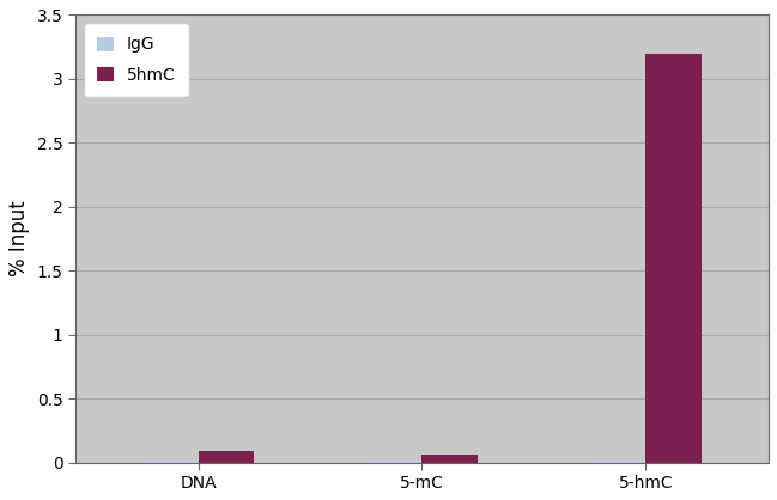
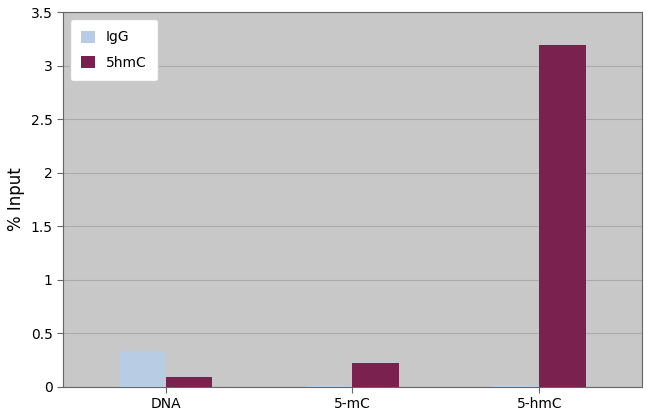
IgG/DNA: 0.01 -> 0.33
5hmC/5-mC: 0.06 -> 0.22
